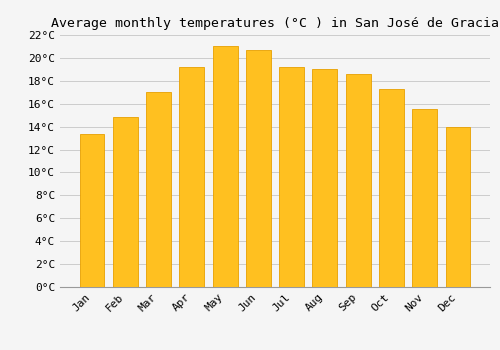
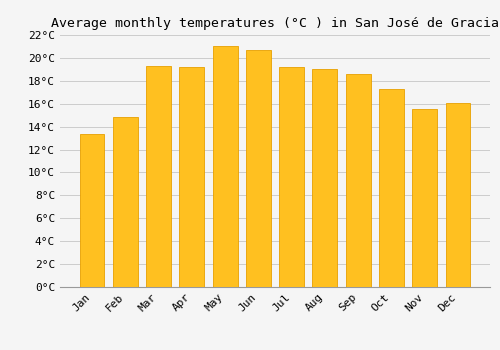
Mar: 17.0°C -> 19.3°C
Dec: 14.0°C -> 16.1°C
